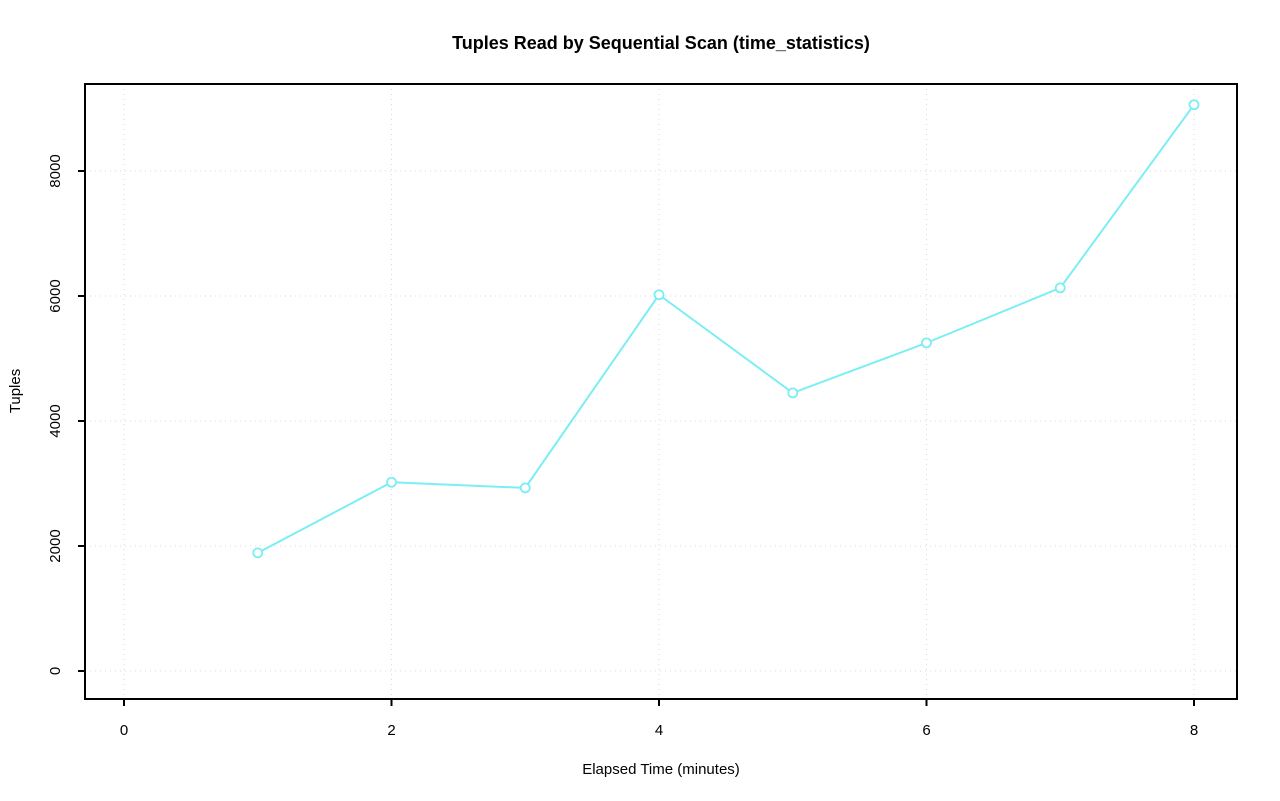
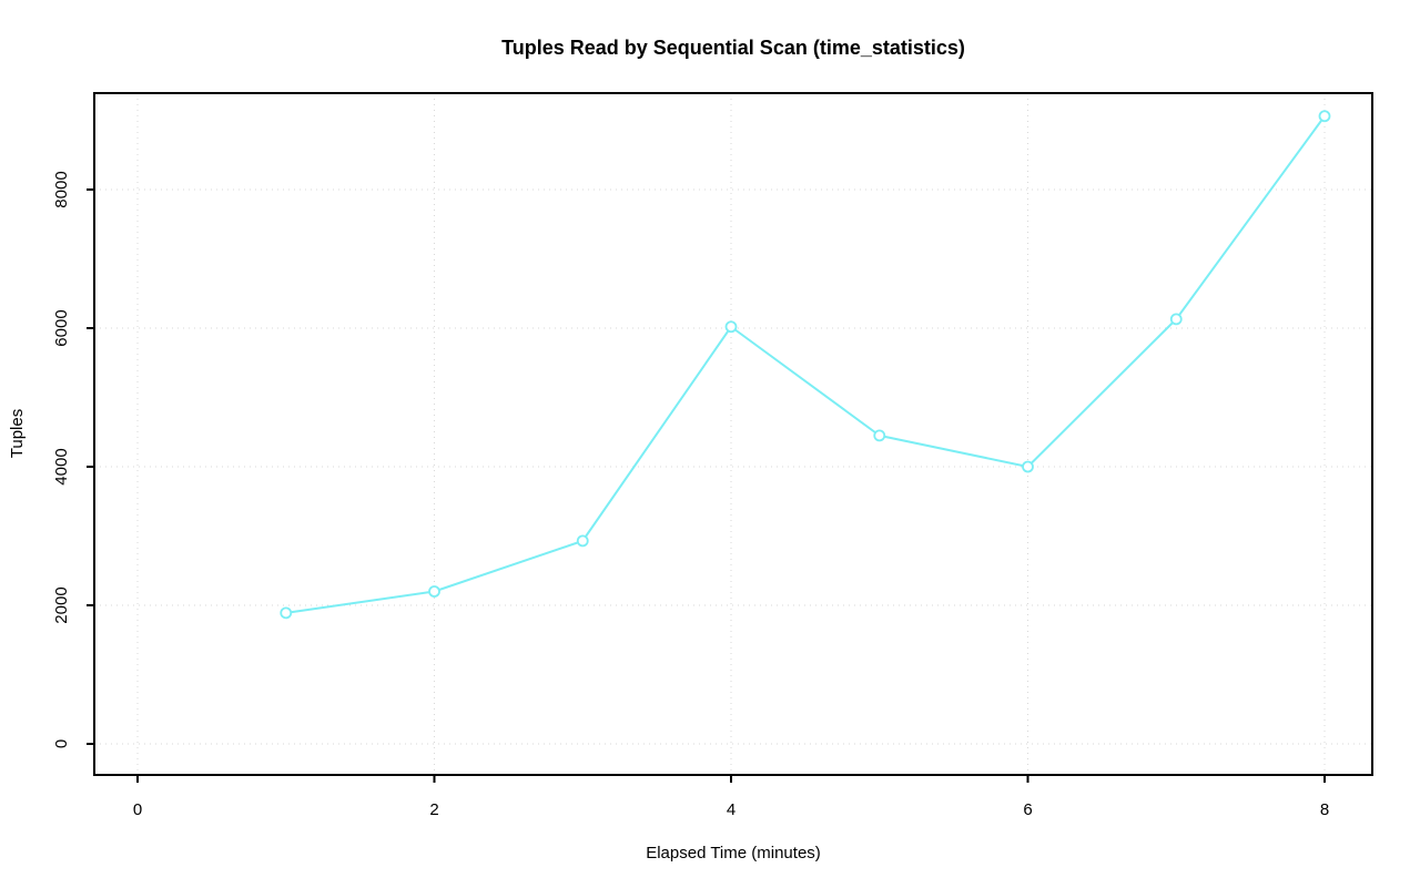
2: 3000 -> 2200
6: 5200 -> 4000
